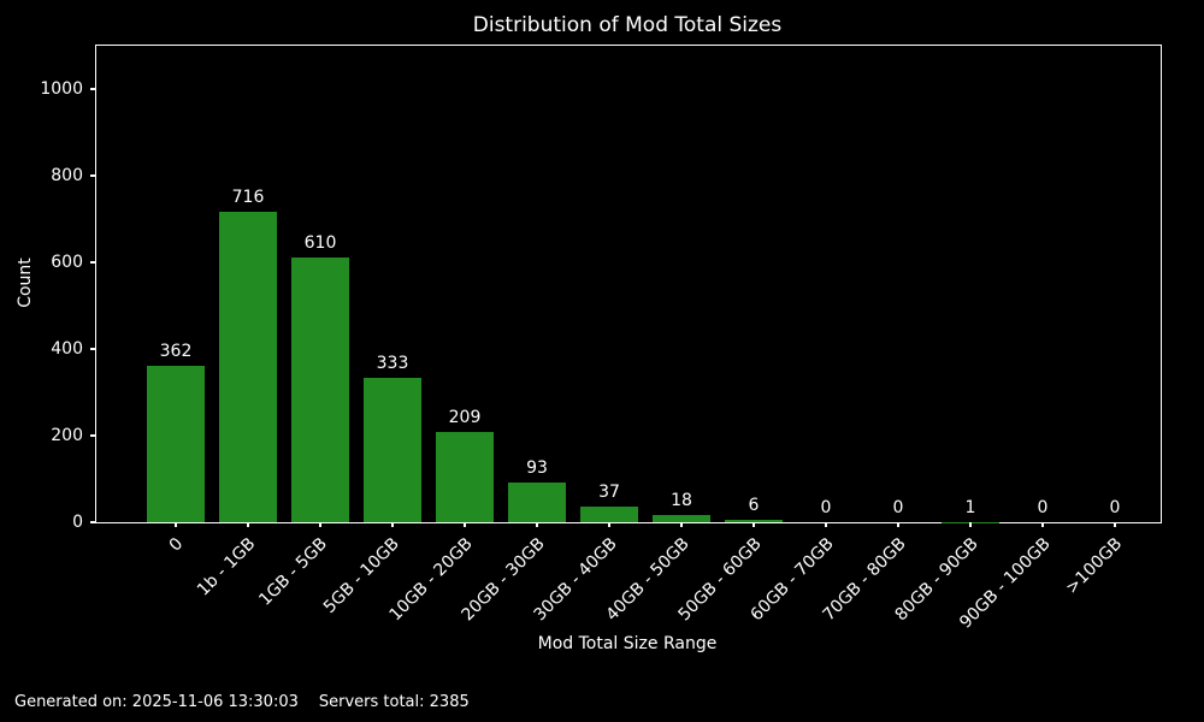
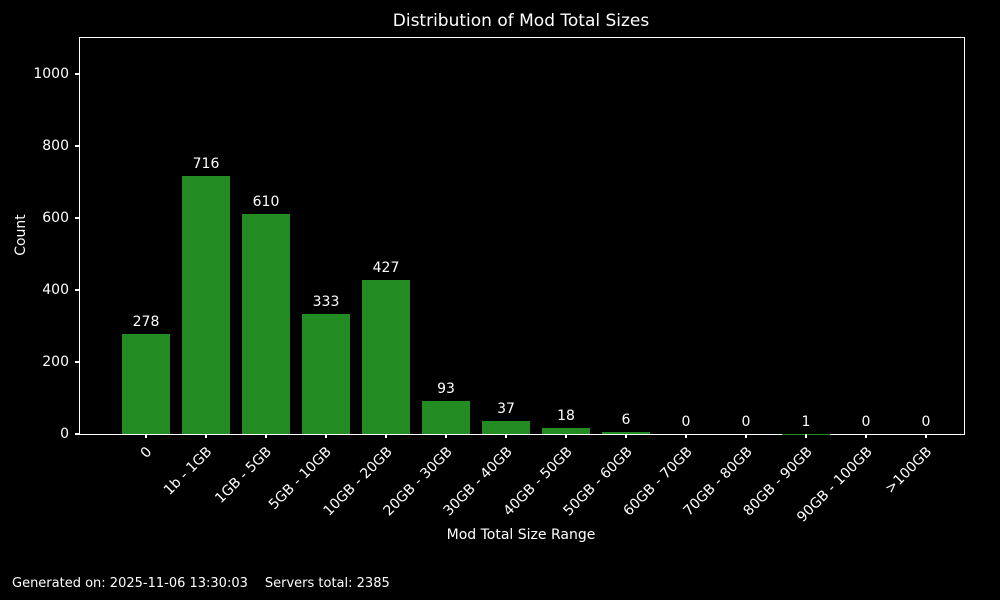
0: 362 -> 278
10GB - 20GB: 209 -> 427
